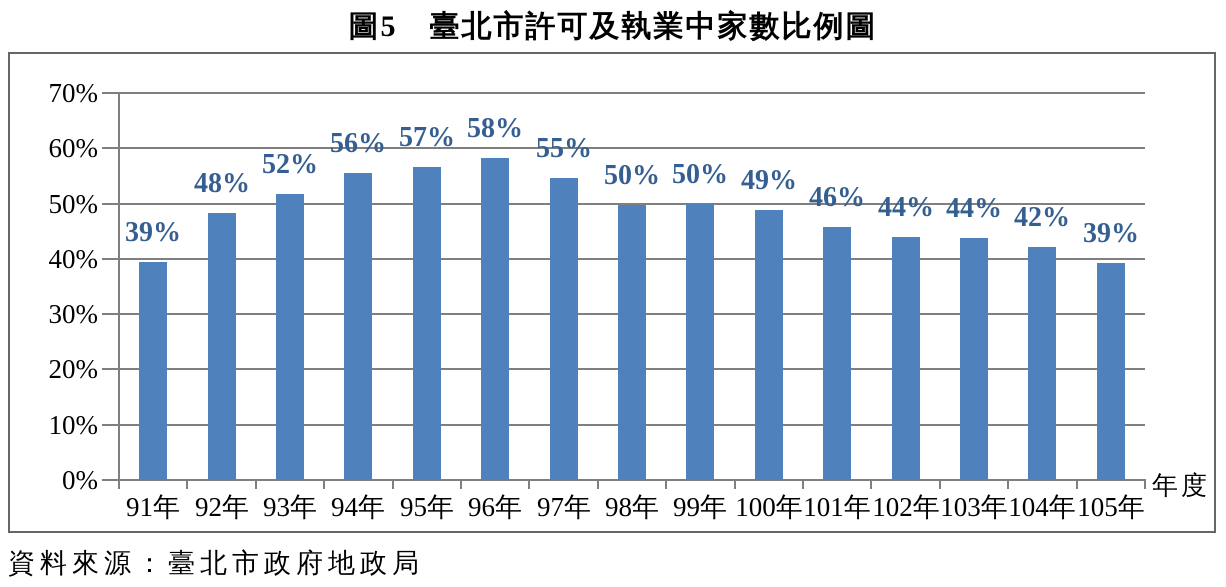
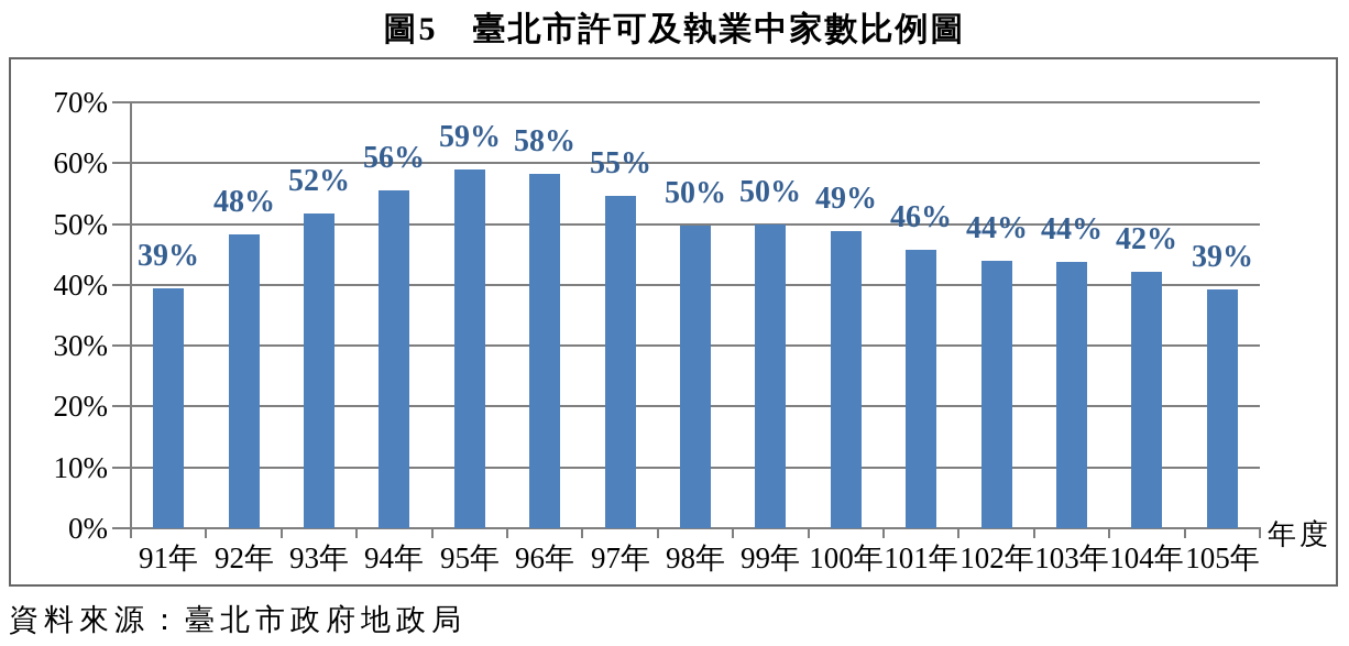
95年: 57% -> 59%
